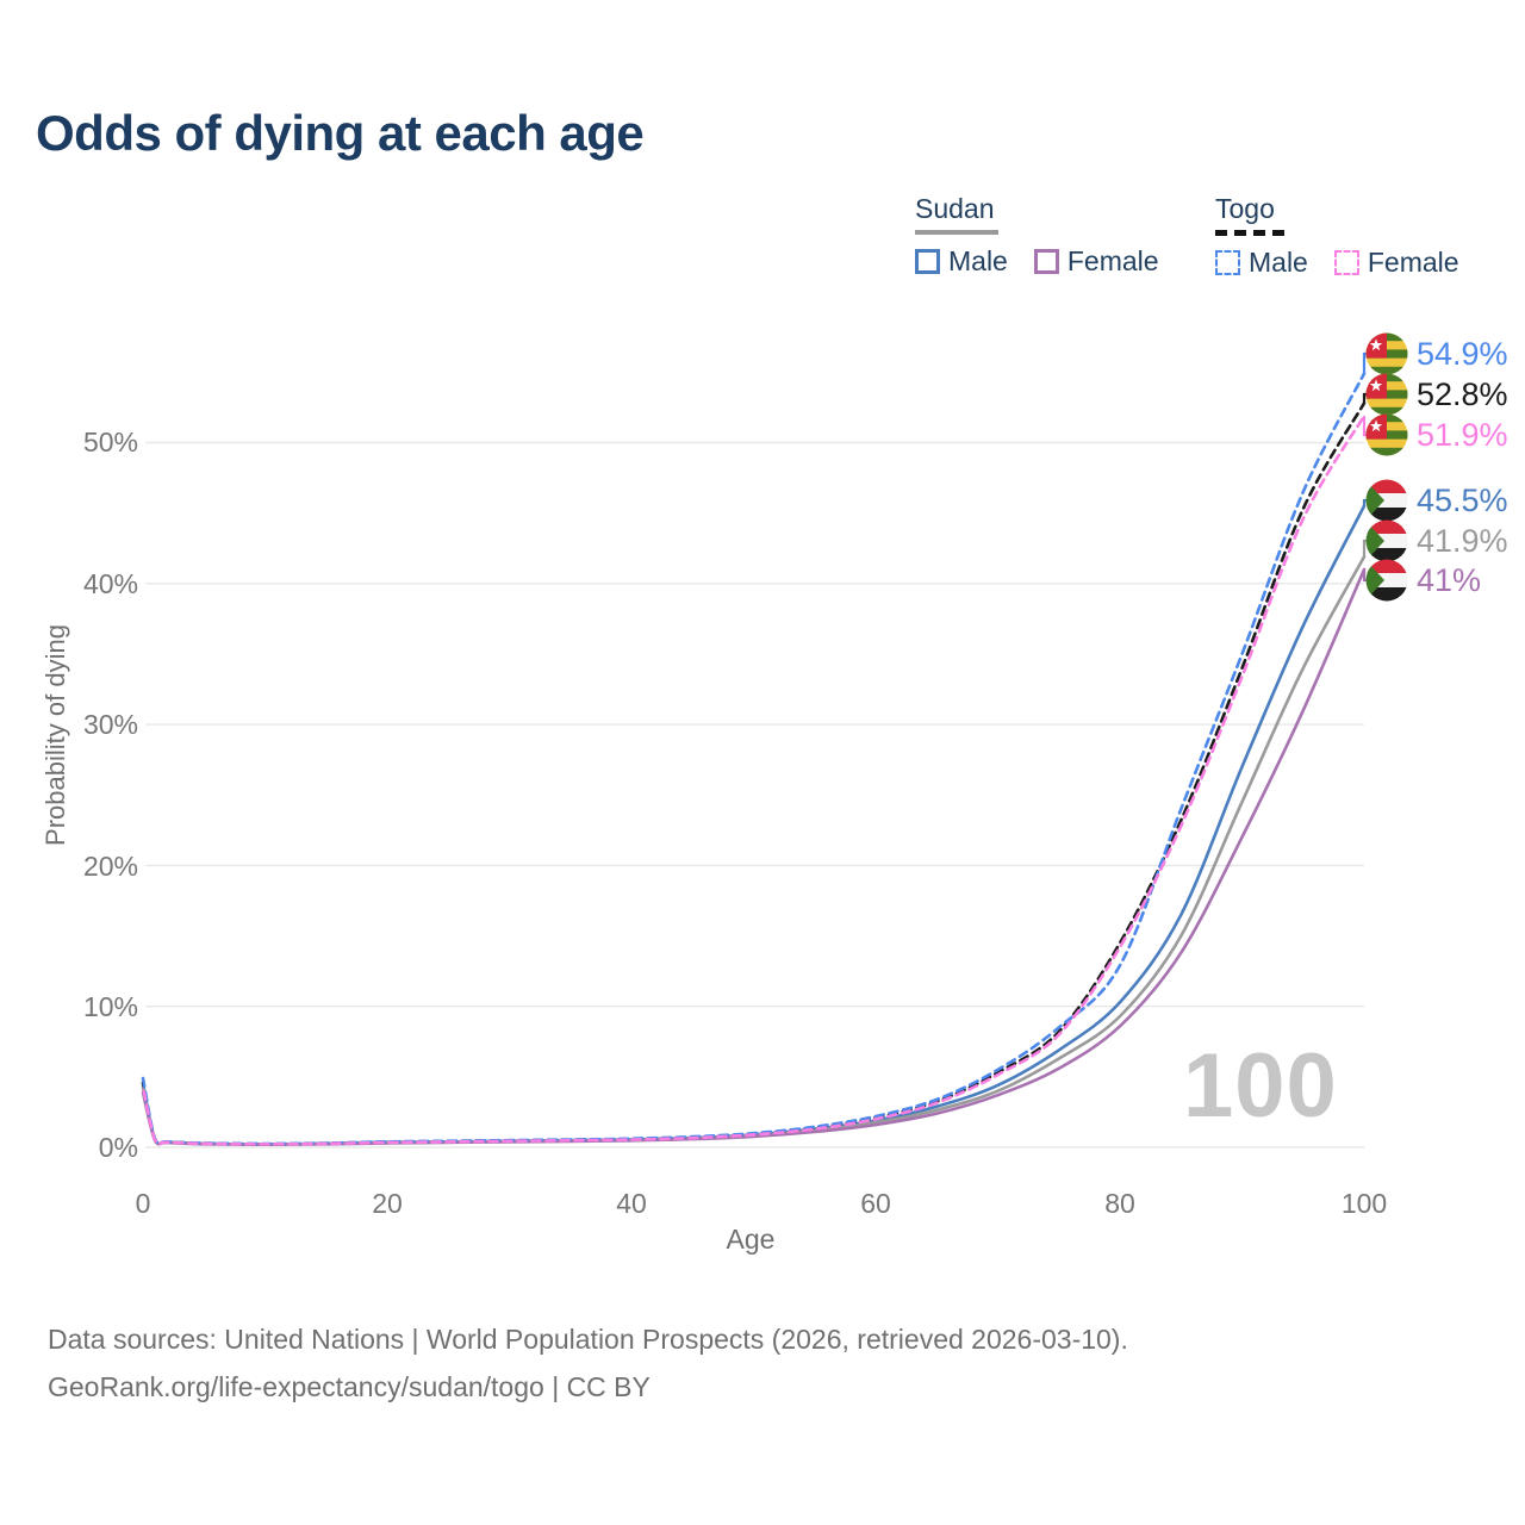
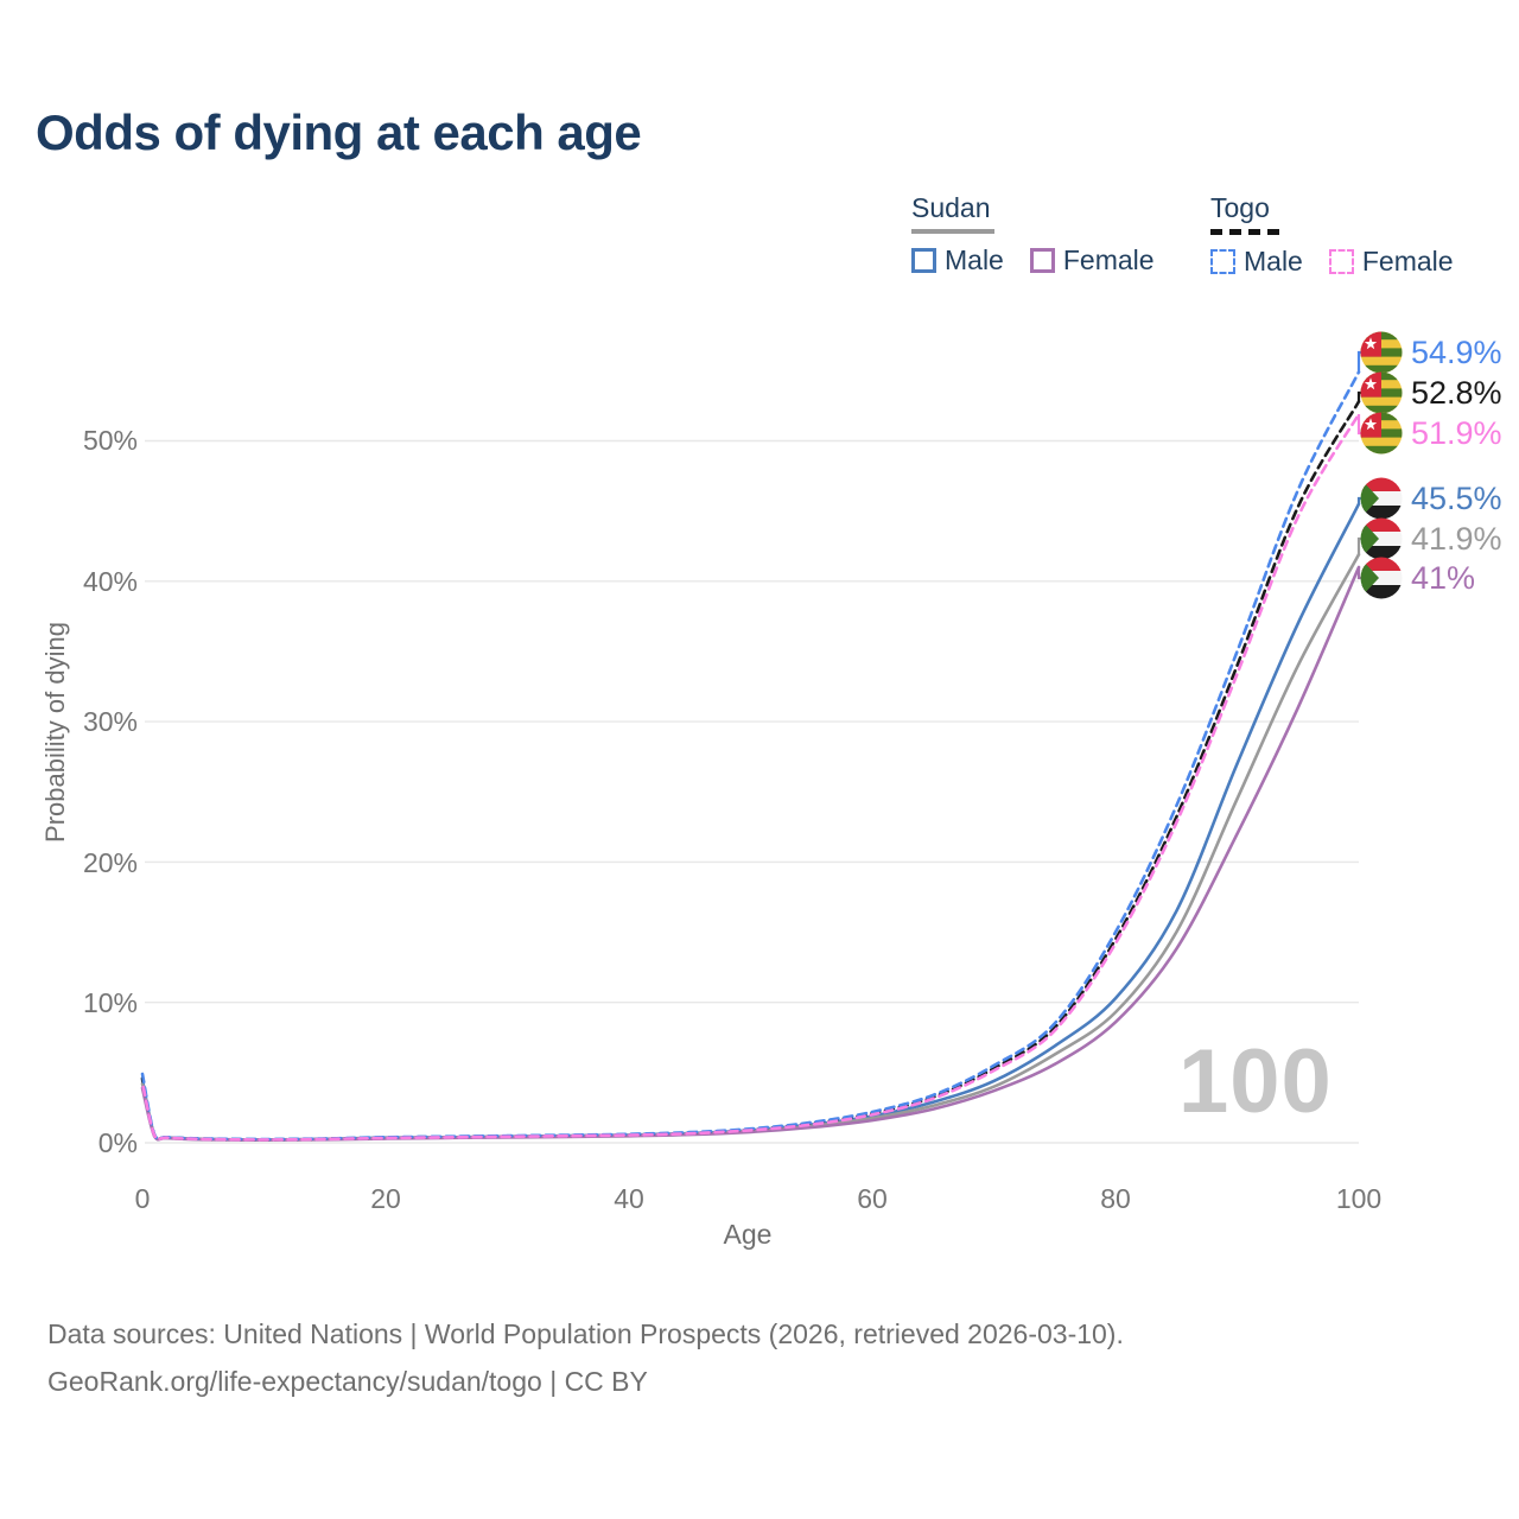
Togo Male/80: 12.9% -> 15.0%
